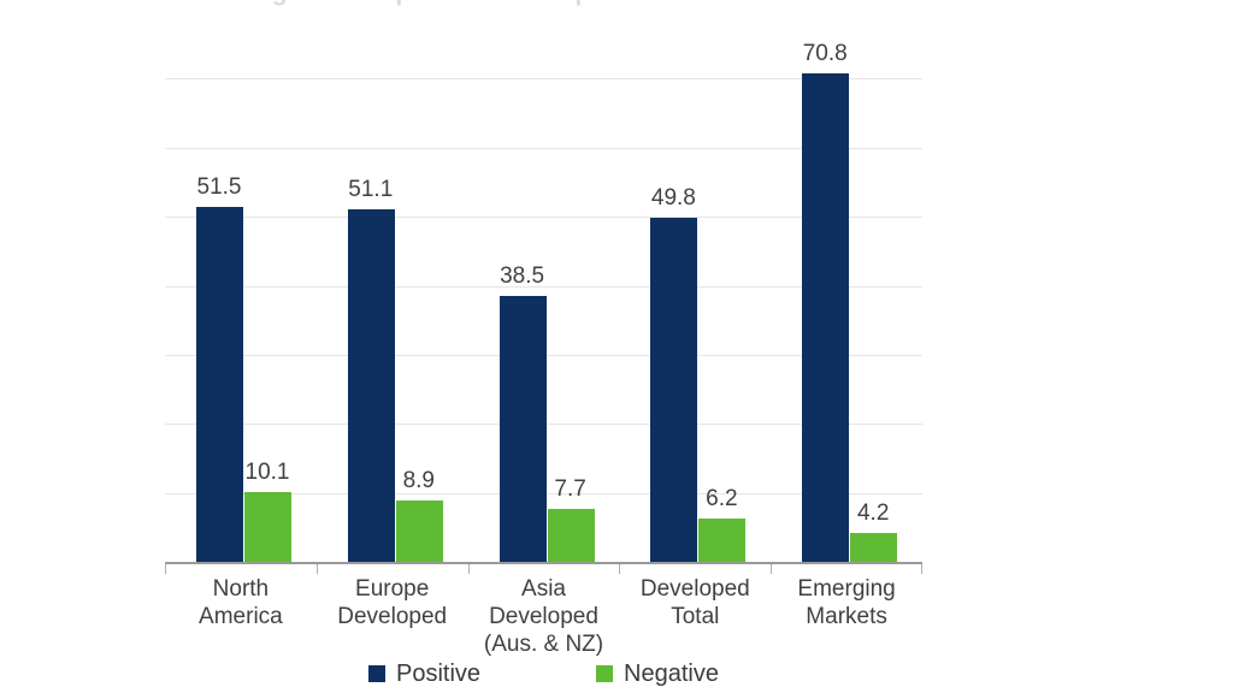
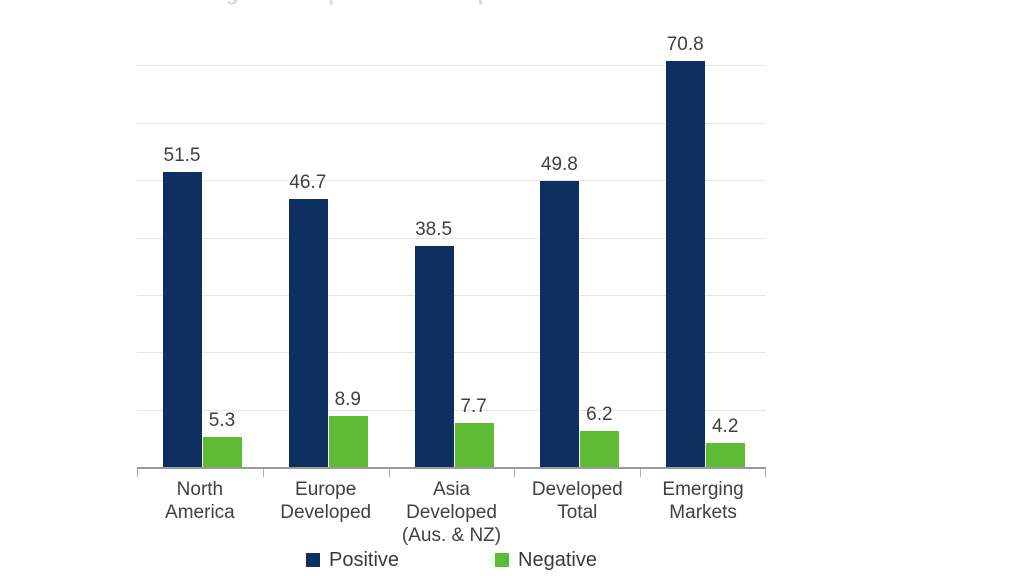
Negative/North America: 10.1 -> 5.3
Positive/Europe Developed: 51.1 -> 46.7
